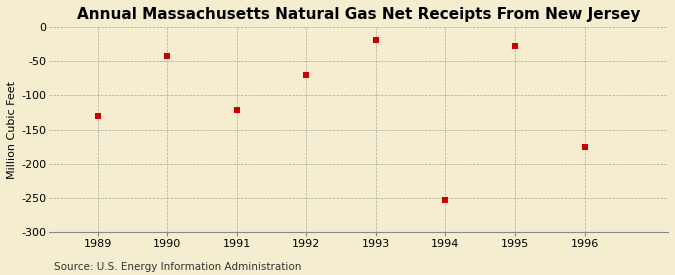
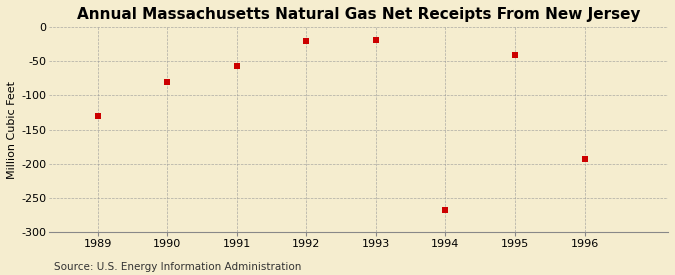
1990: -42 -> -80
1991: -122 -> -57
1992: -70 -> -20
1994: -254 -> -268
1995: -28 -> -40
1996: -176 -> -193
